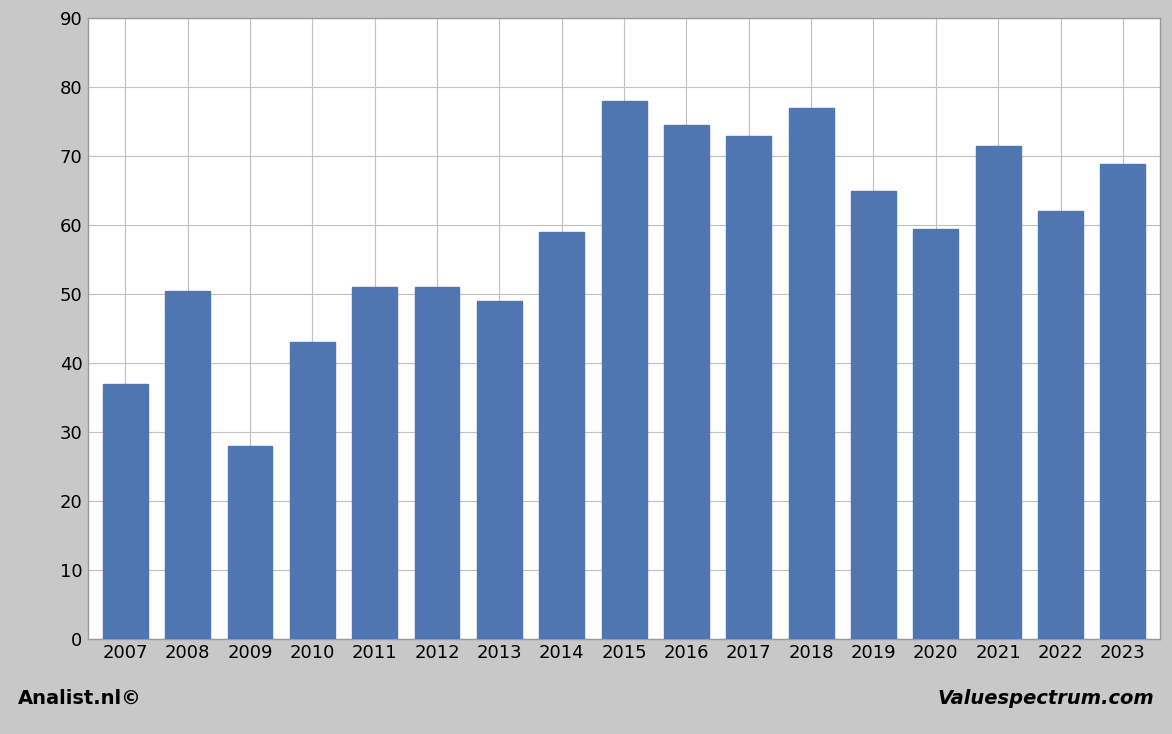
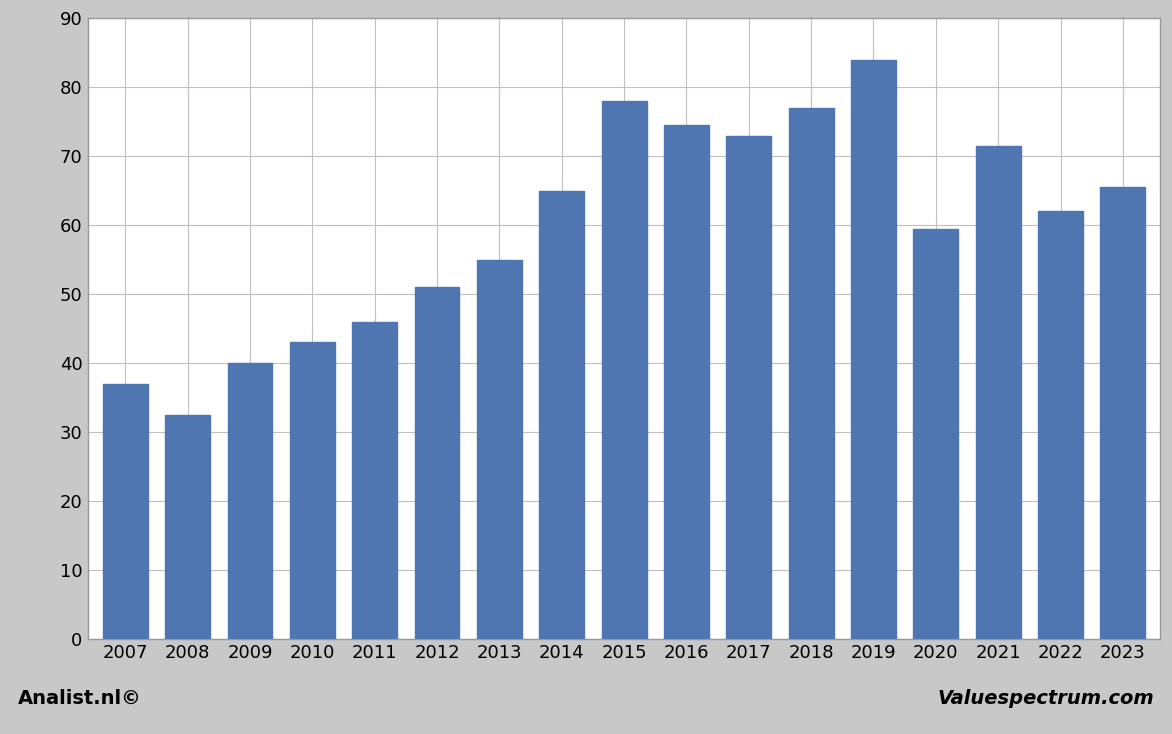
2008: 50.4 -> 32.5
2009: 28.0 -> 40.0
2011: 51.0 -> 46.0
2013: 49.0 -> 55.0
2014: 59.0 -> 65.0
2019: 65.0 -> 84.0
2023: 68.8 -> 65.5
